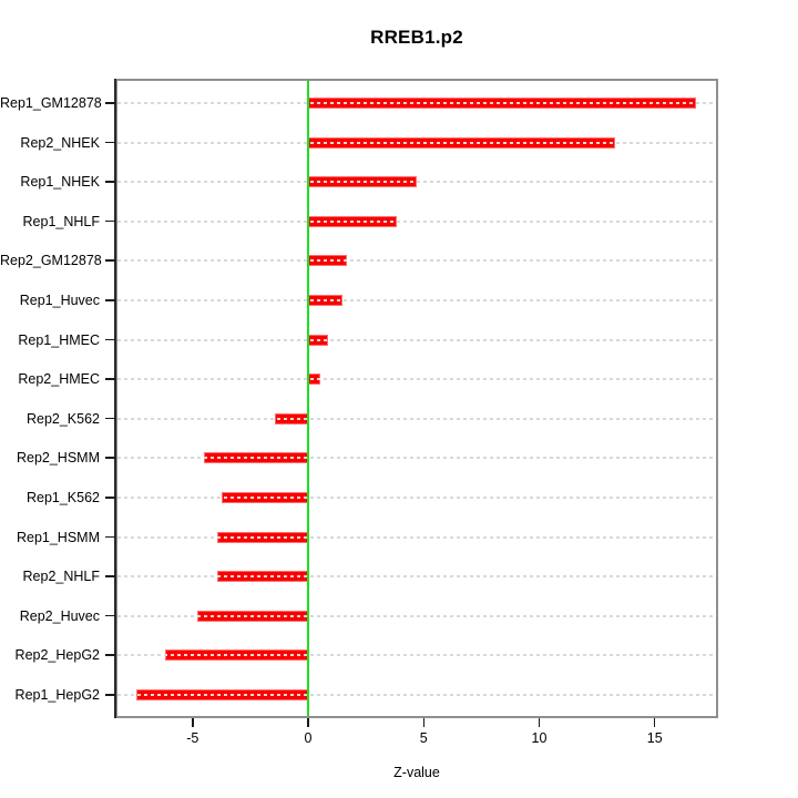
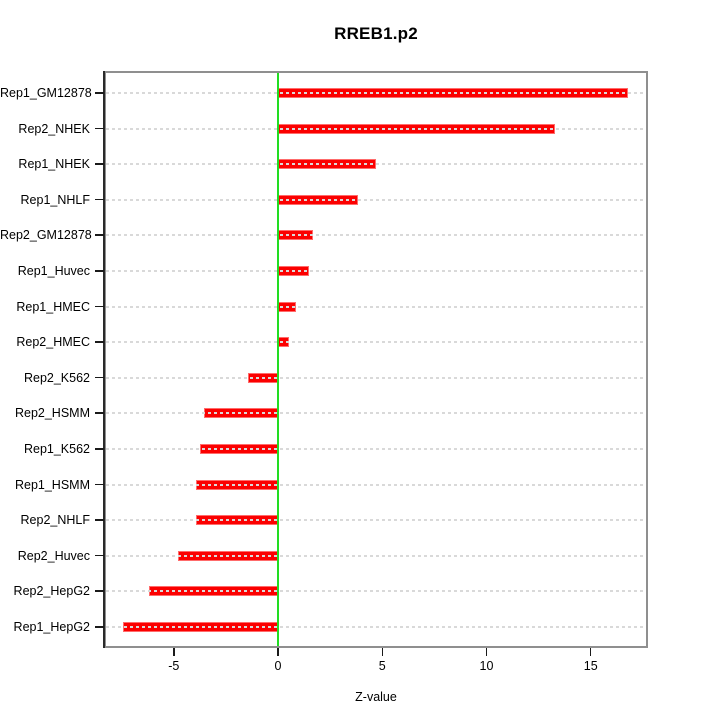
Rep2_HSMM: -4.5 -> -3.5
